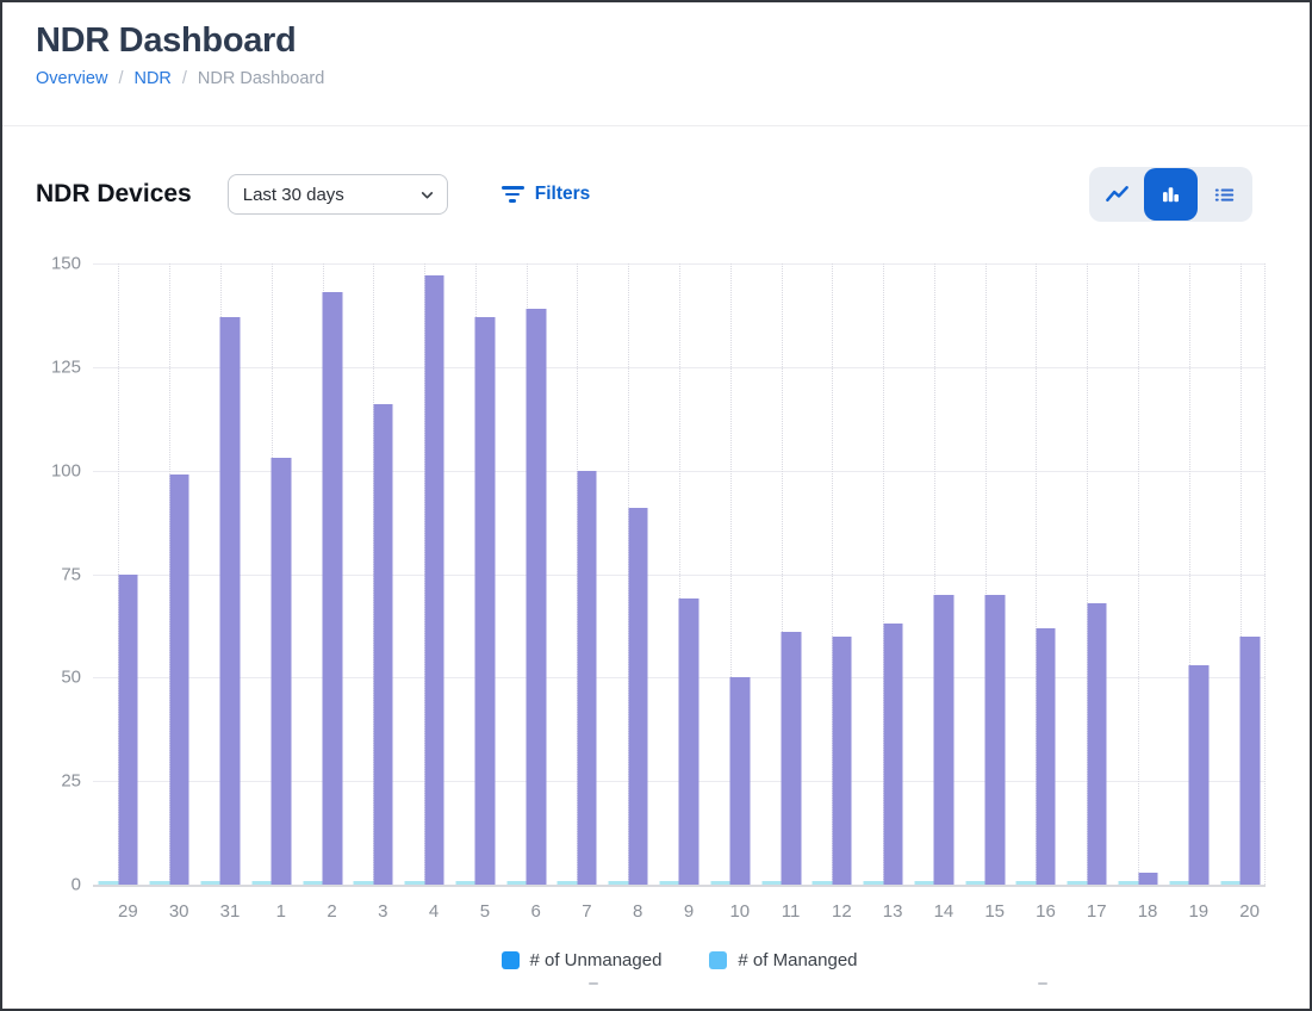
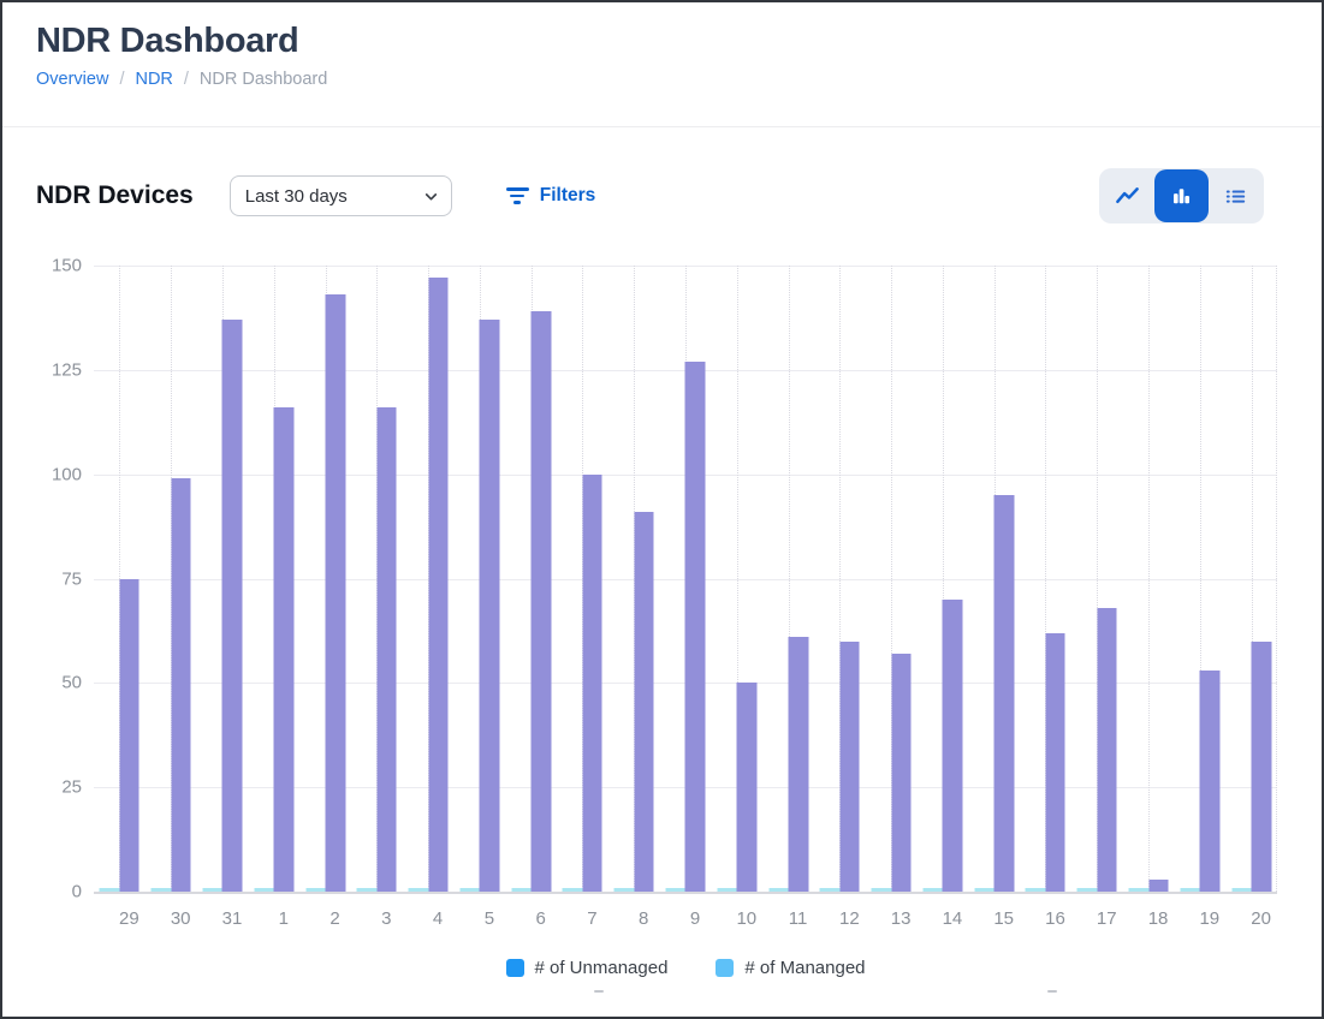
# of Unmanaged/1: 103 -> 116
# of Unmanaged/9: 69 -> 127
# of Unmanaged/13: 63 -> 57
# of Unmanaged/15: 70 -> 95
